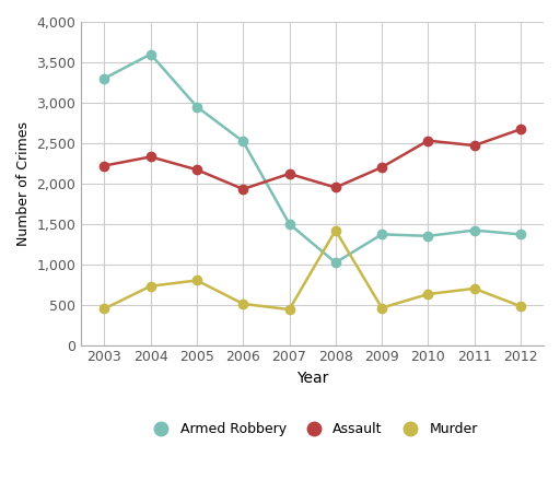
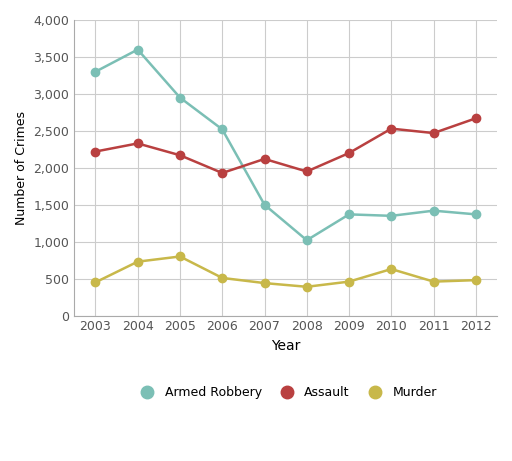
Murder/2008: 1,420 -> 390
Murder/2011: 700 -> 460
